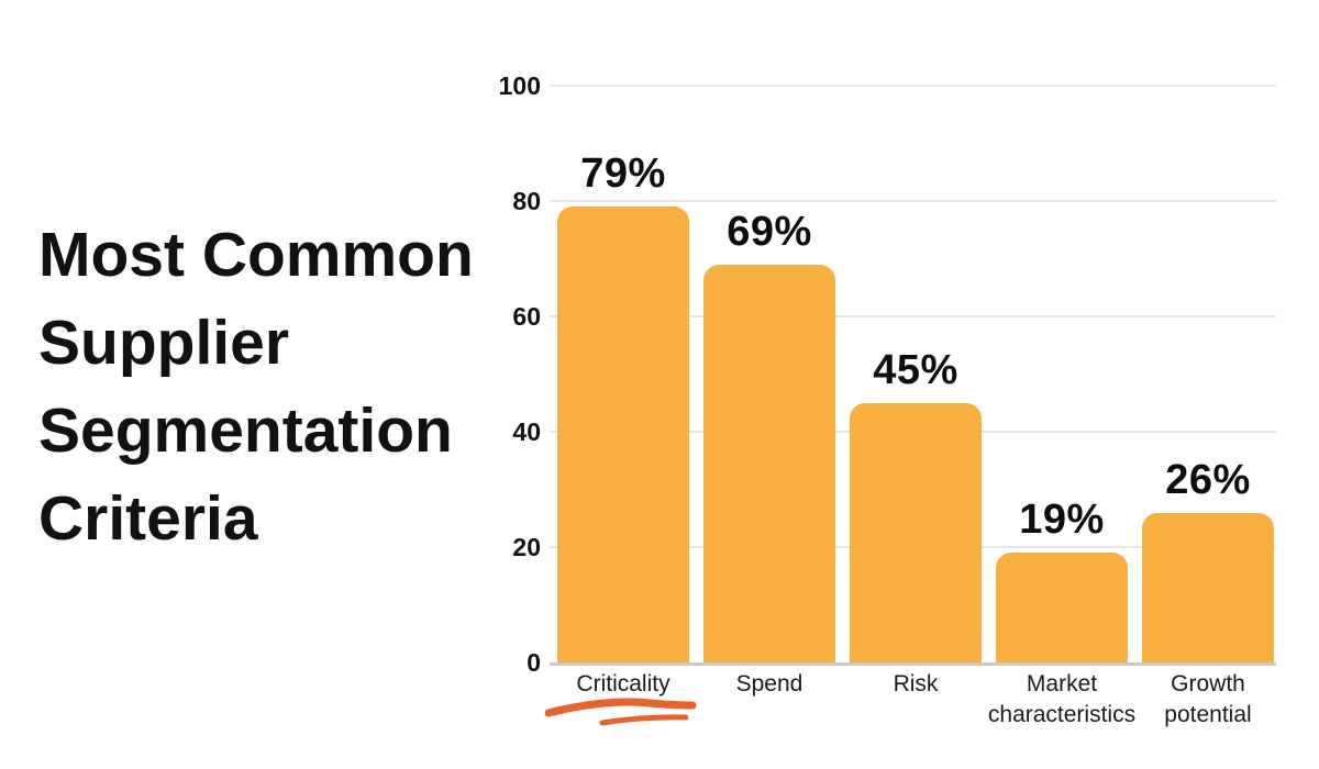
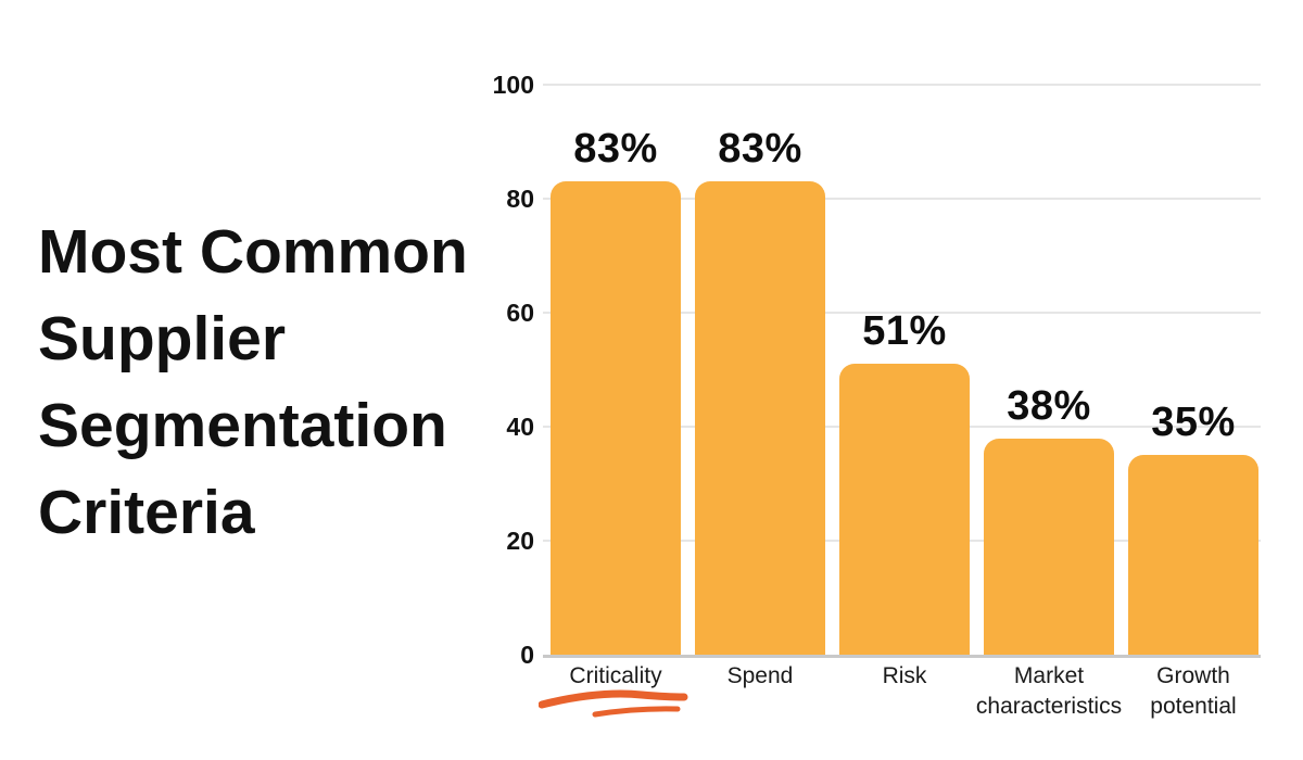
Criticality: 79% -> 83%
Spend: 69% -> 83%
Risk: 45% -> 51%
Market characteristics: 19% -> 38%
Growth potential: 26% -> 35%
